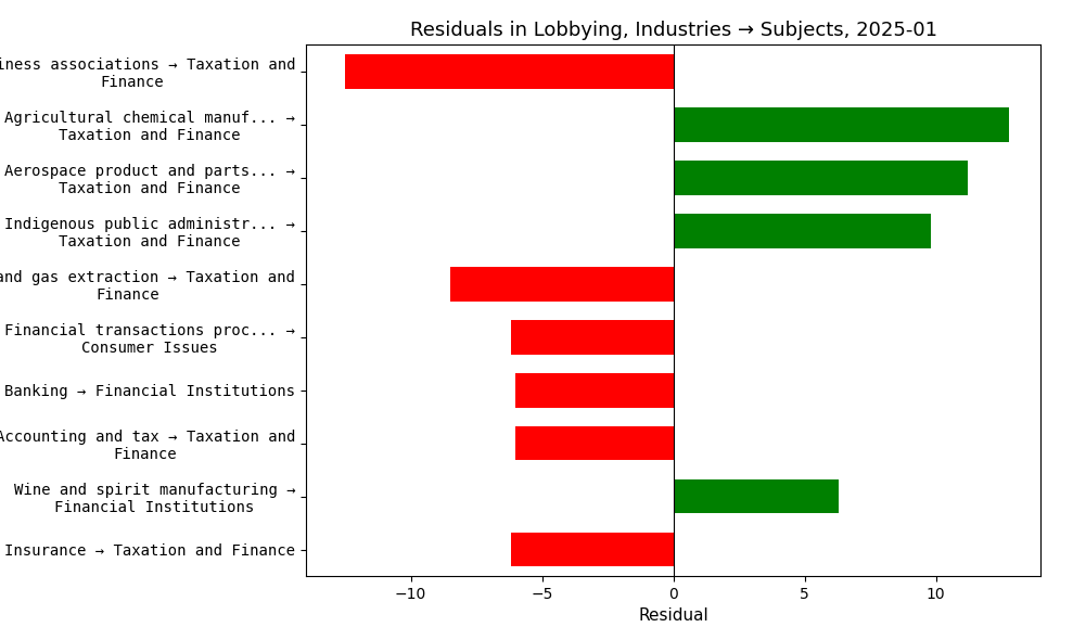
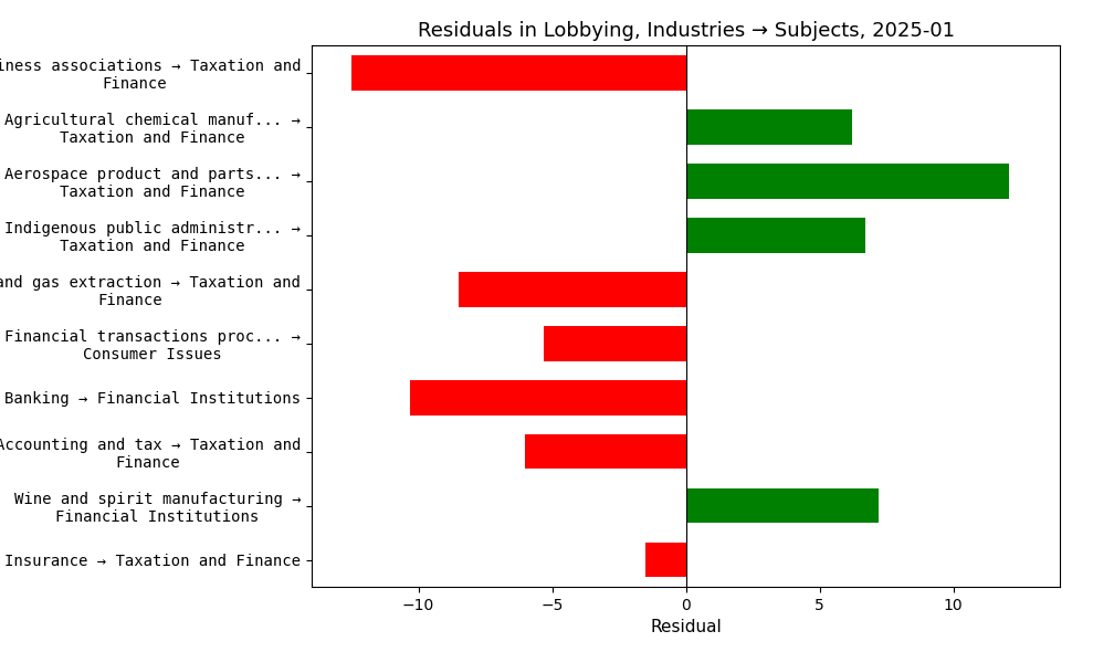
Agricultural chemical manuf... → Taxation and Finance: 12.8 -> 6.2
Aerospace product and parts... → Taxation and Finance: 11.2 -> 12.1
Indigenous public administr... → Taxation and Finance: 9.8 -> 6.7
Financial transactions proc... → Consumer Issues: -6.2 -> -5.3
Banking → Financial Institutions: -6.0 -> -10.3
Wine and spirit manufacturing → Financial Institutions: 6.3 -> 7.2
Insurance → Taxation and Finance: -6.2 -> -1.5
